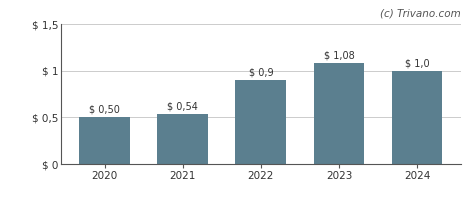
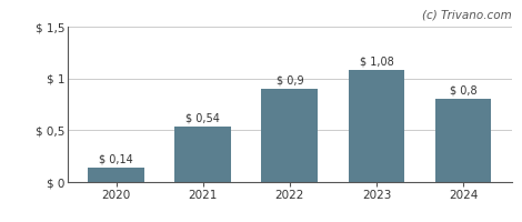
2020: 0,50 -> 0,14
2024: 1,0 -> 0,8
